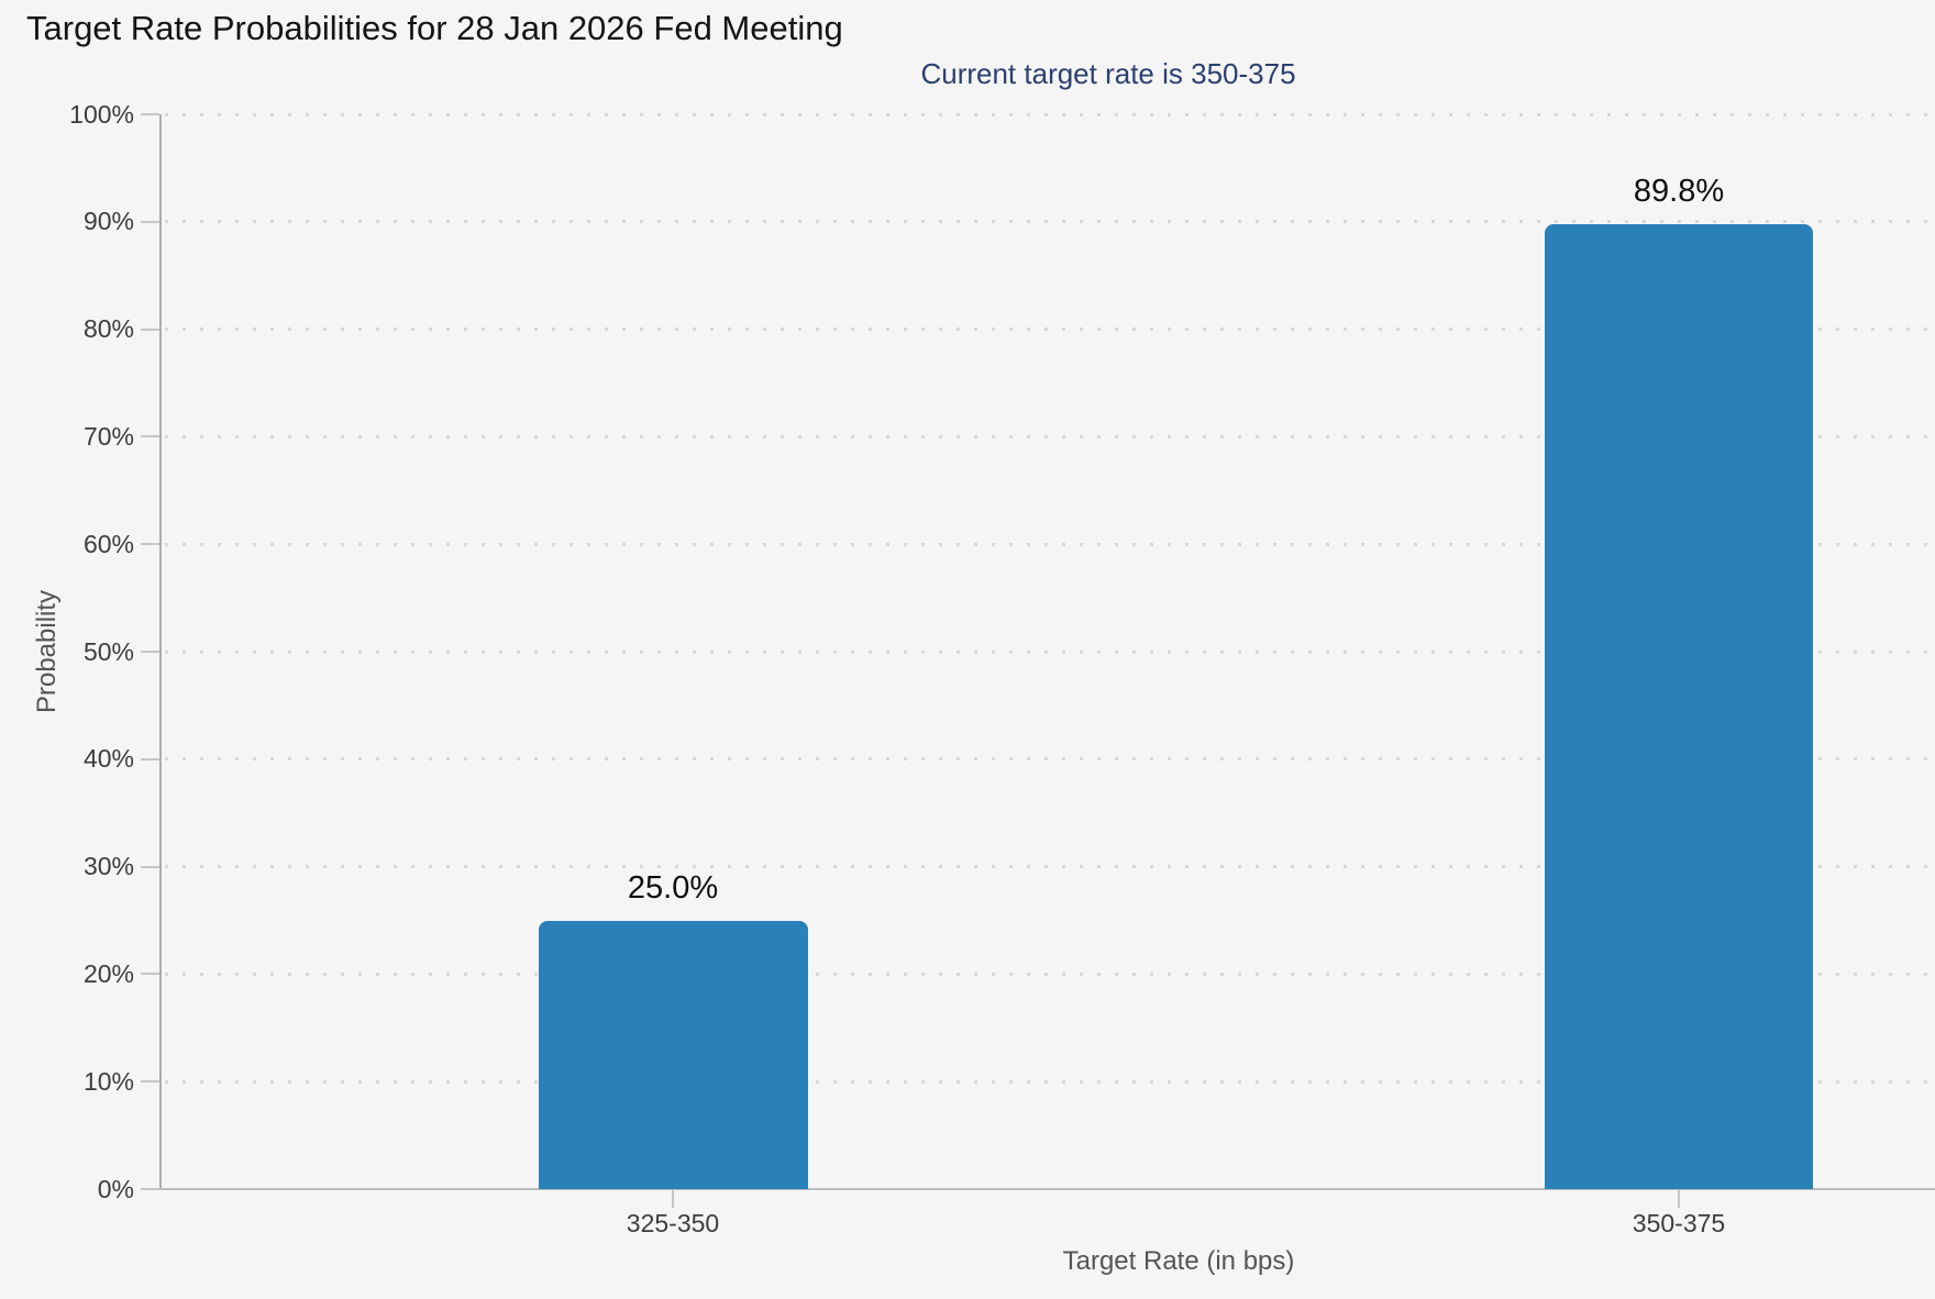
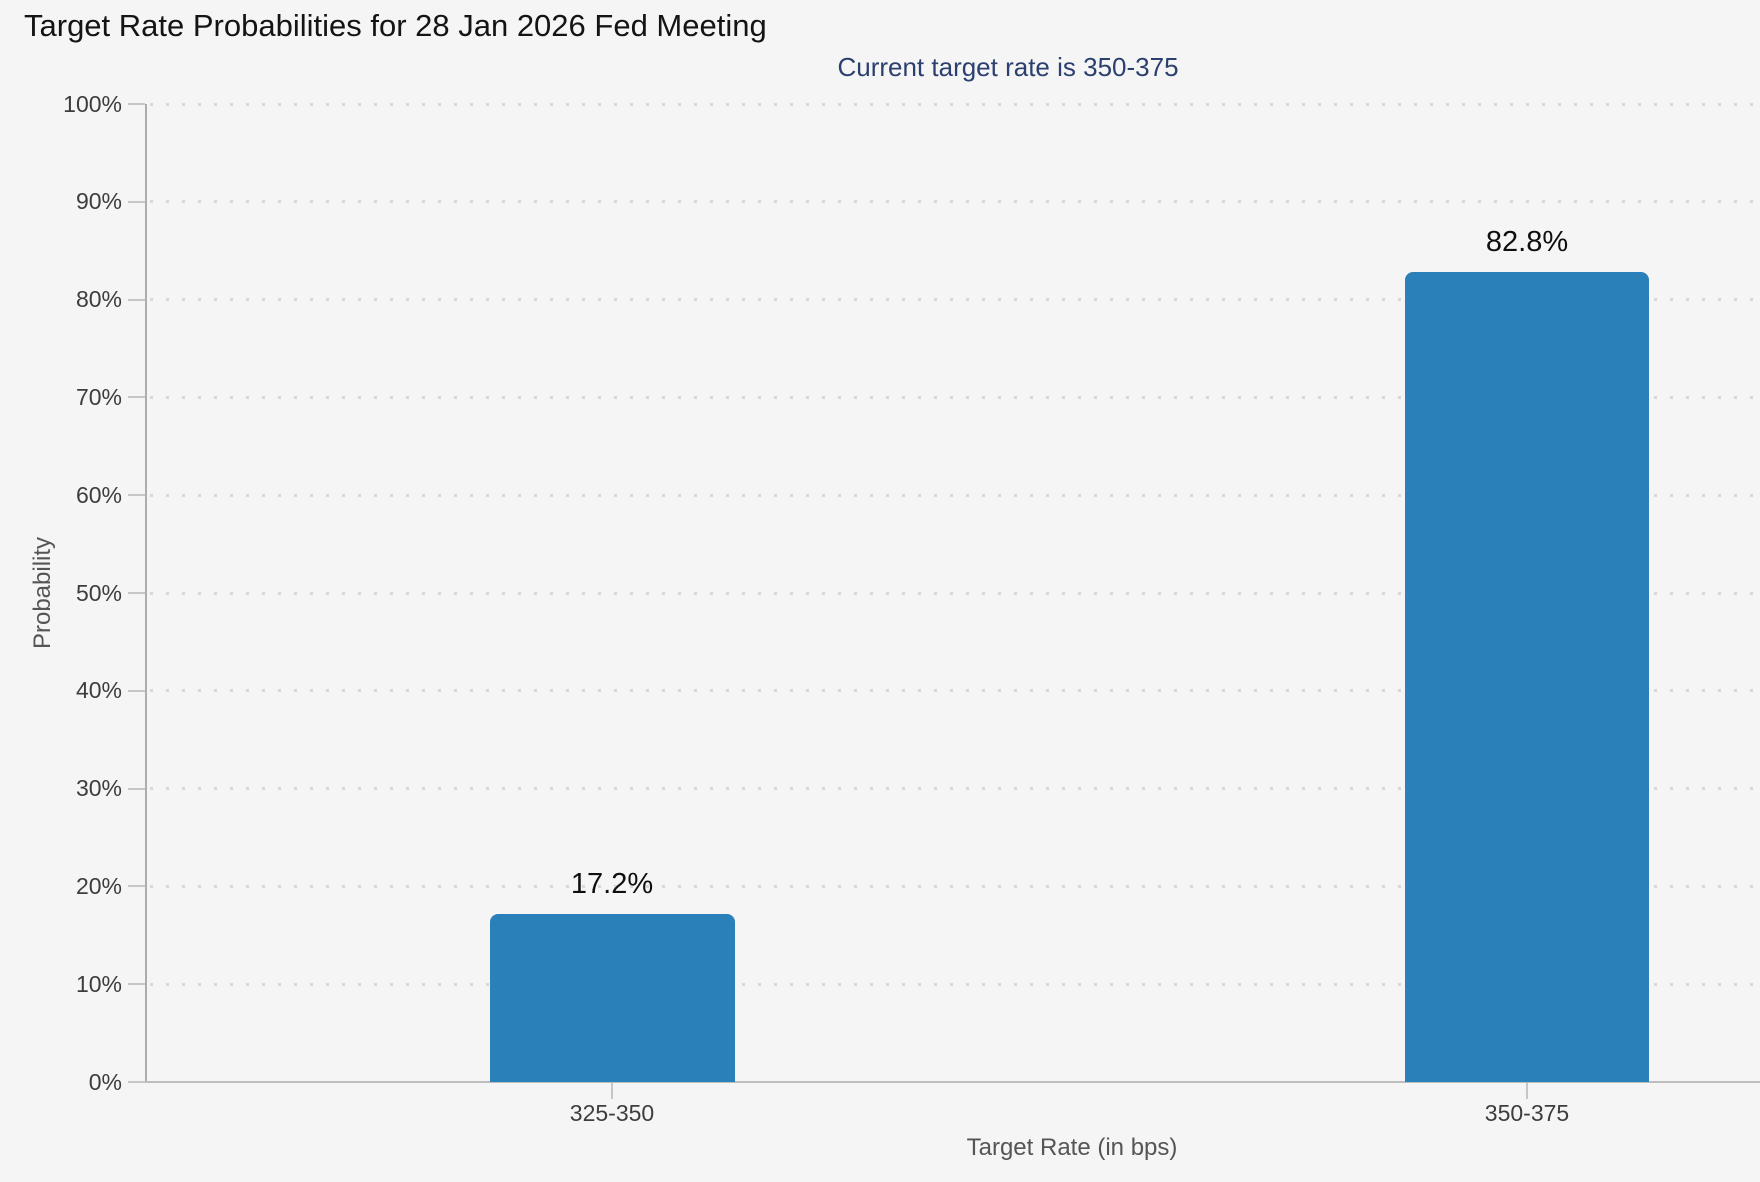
325-350: 25.0% -> 17.2%
350-375: 89.8% -> 82.8%
